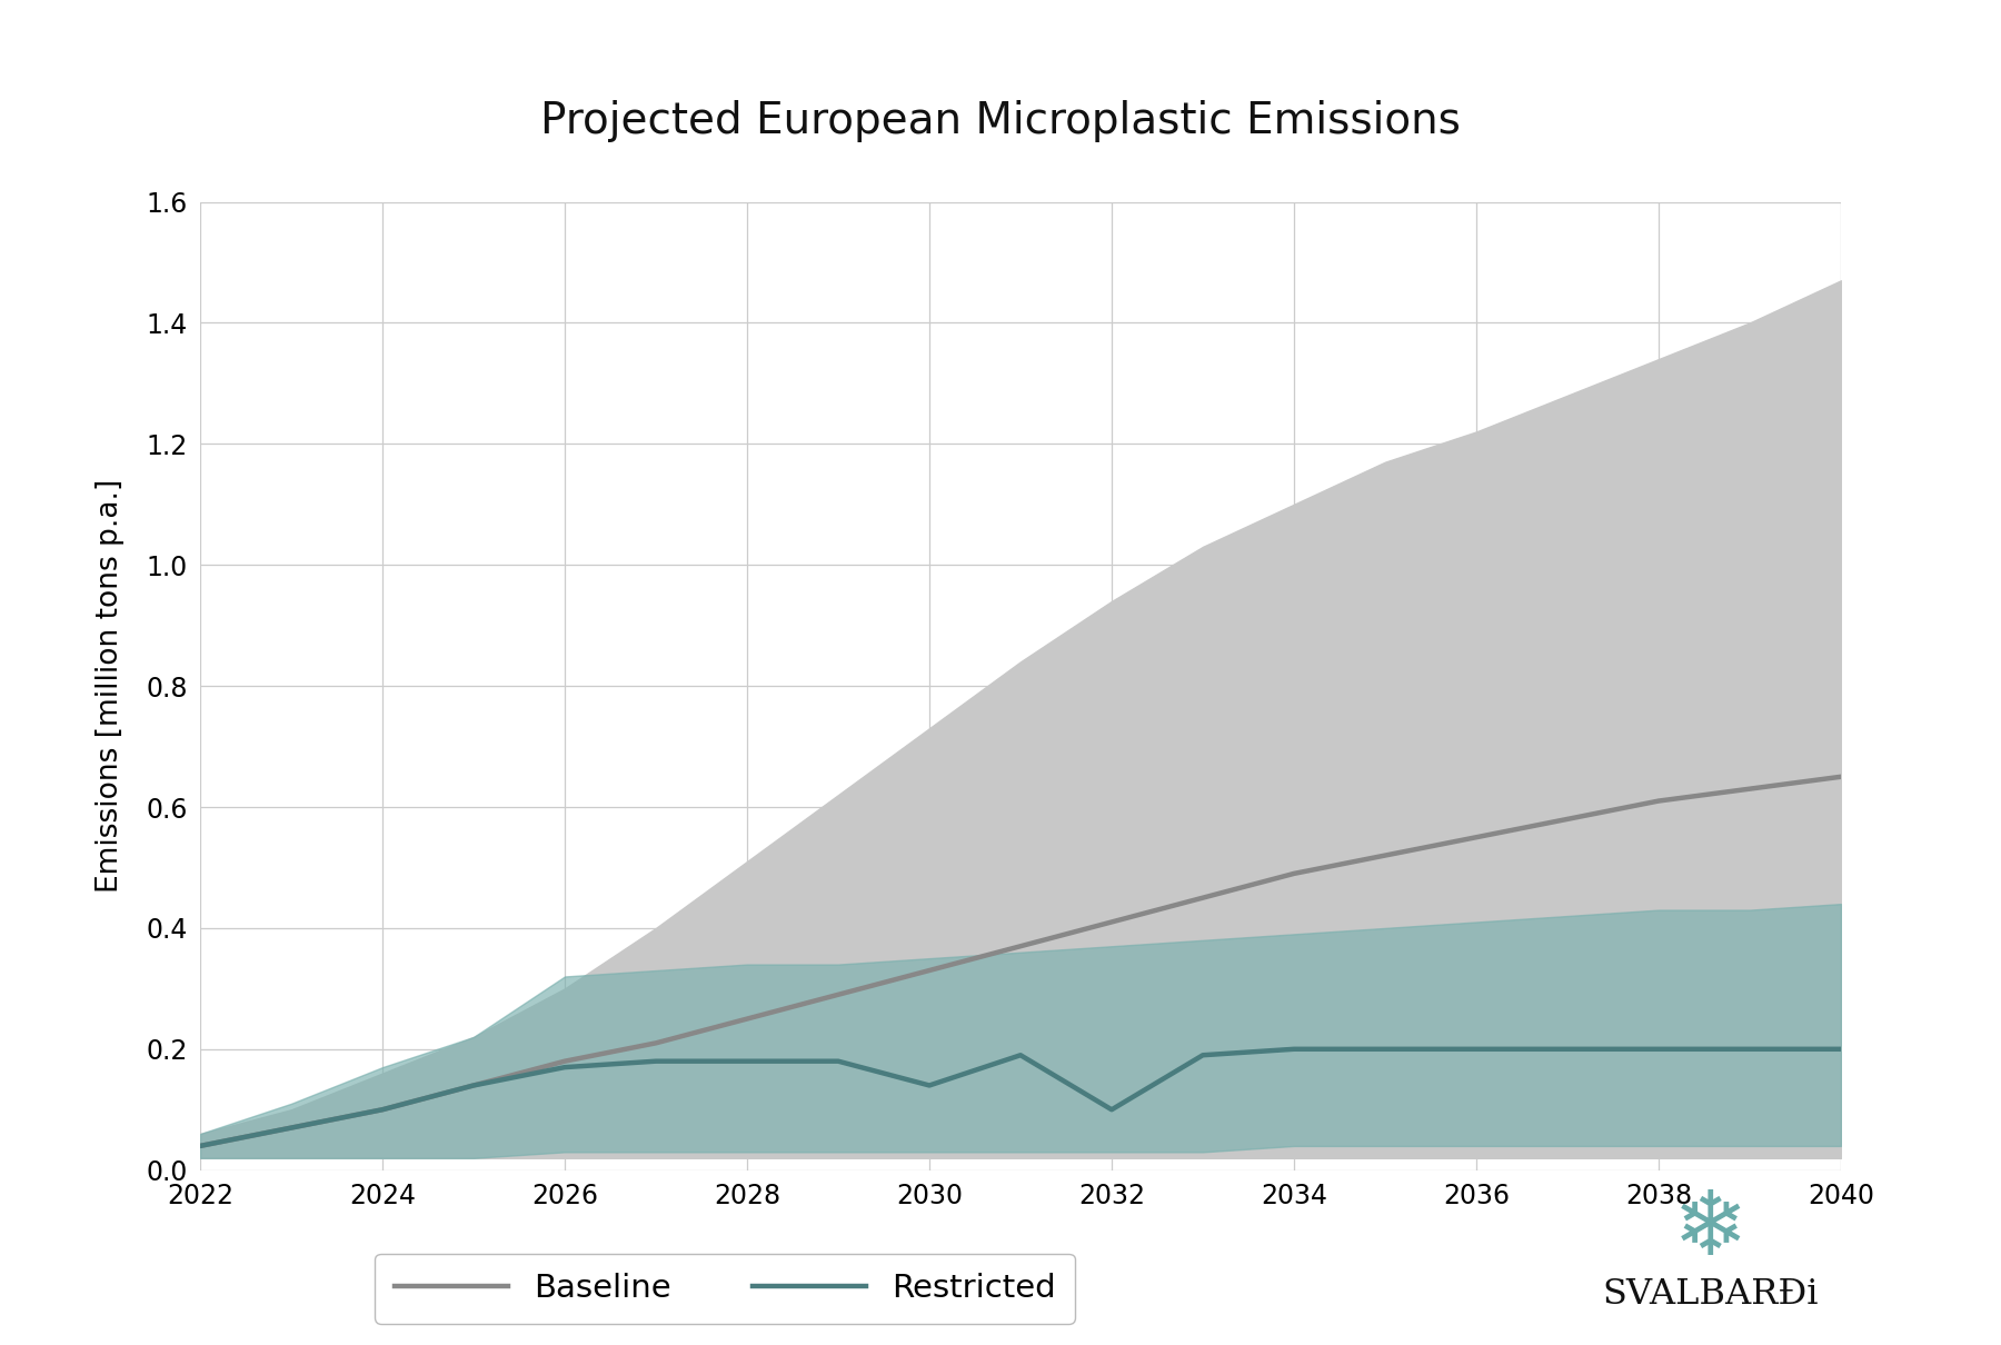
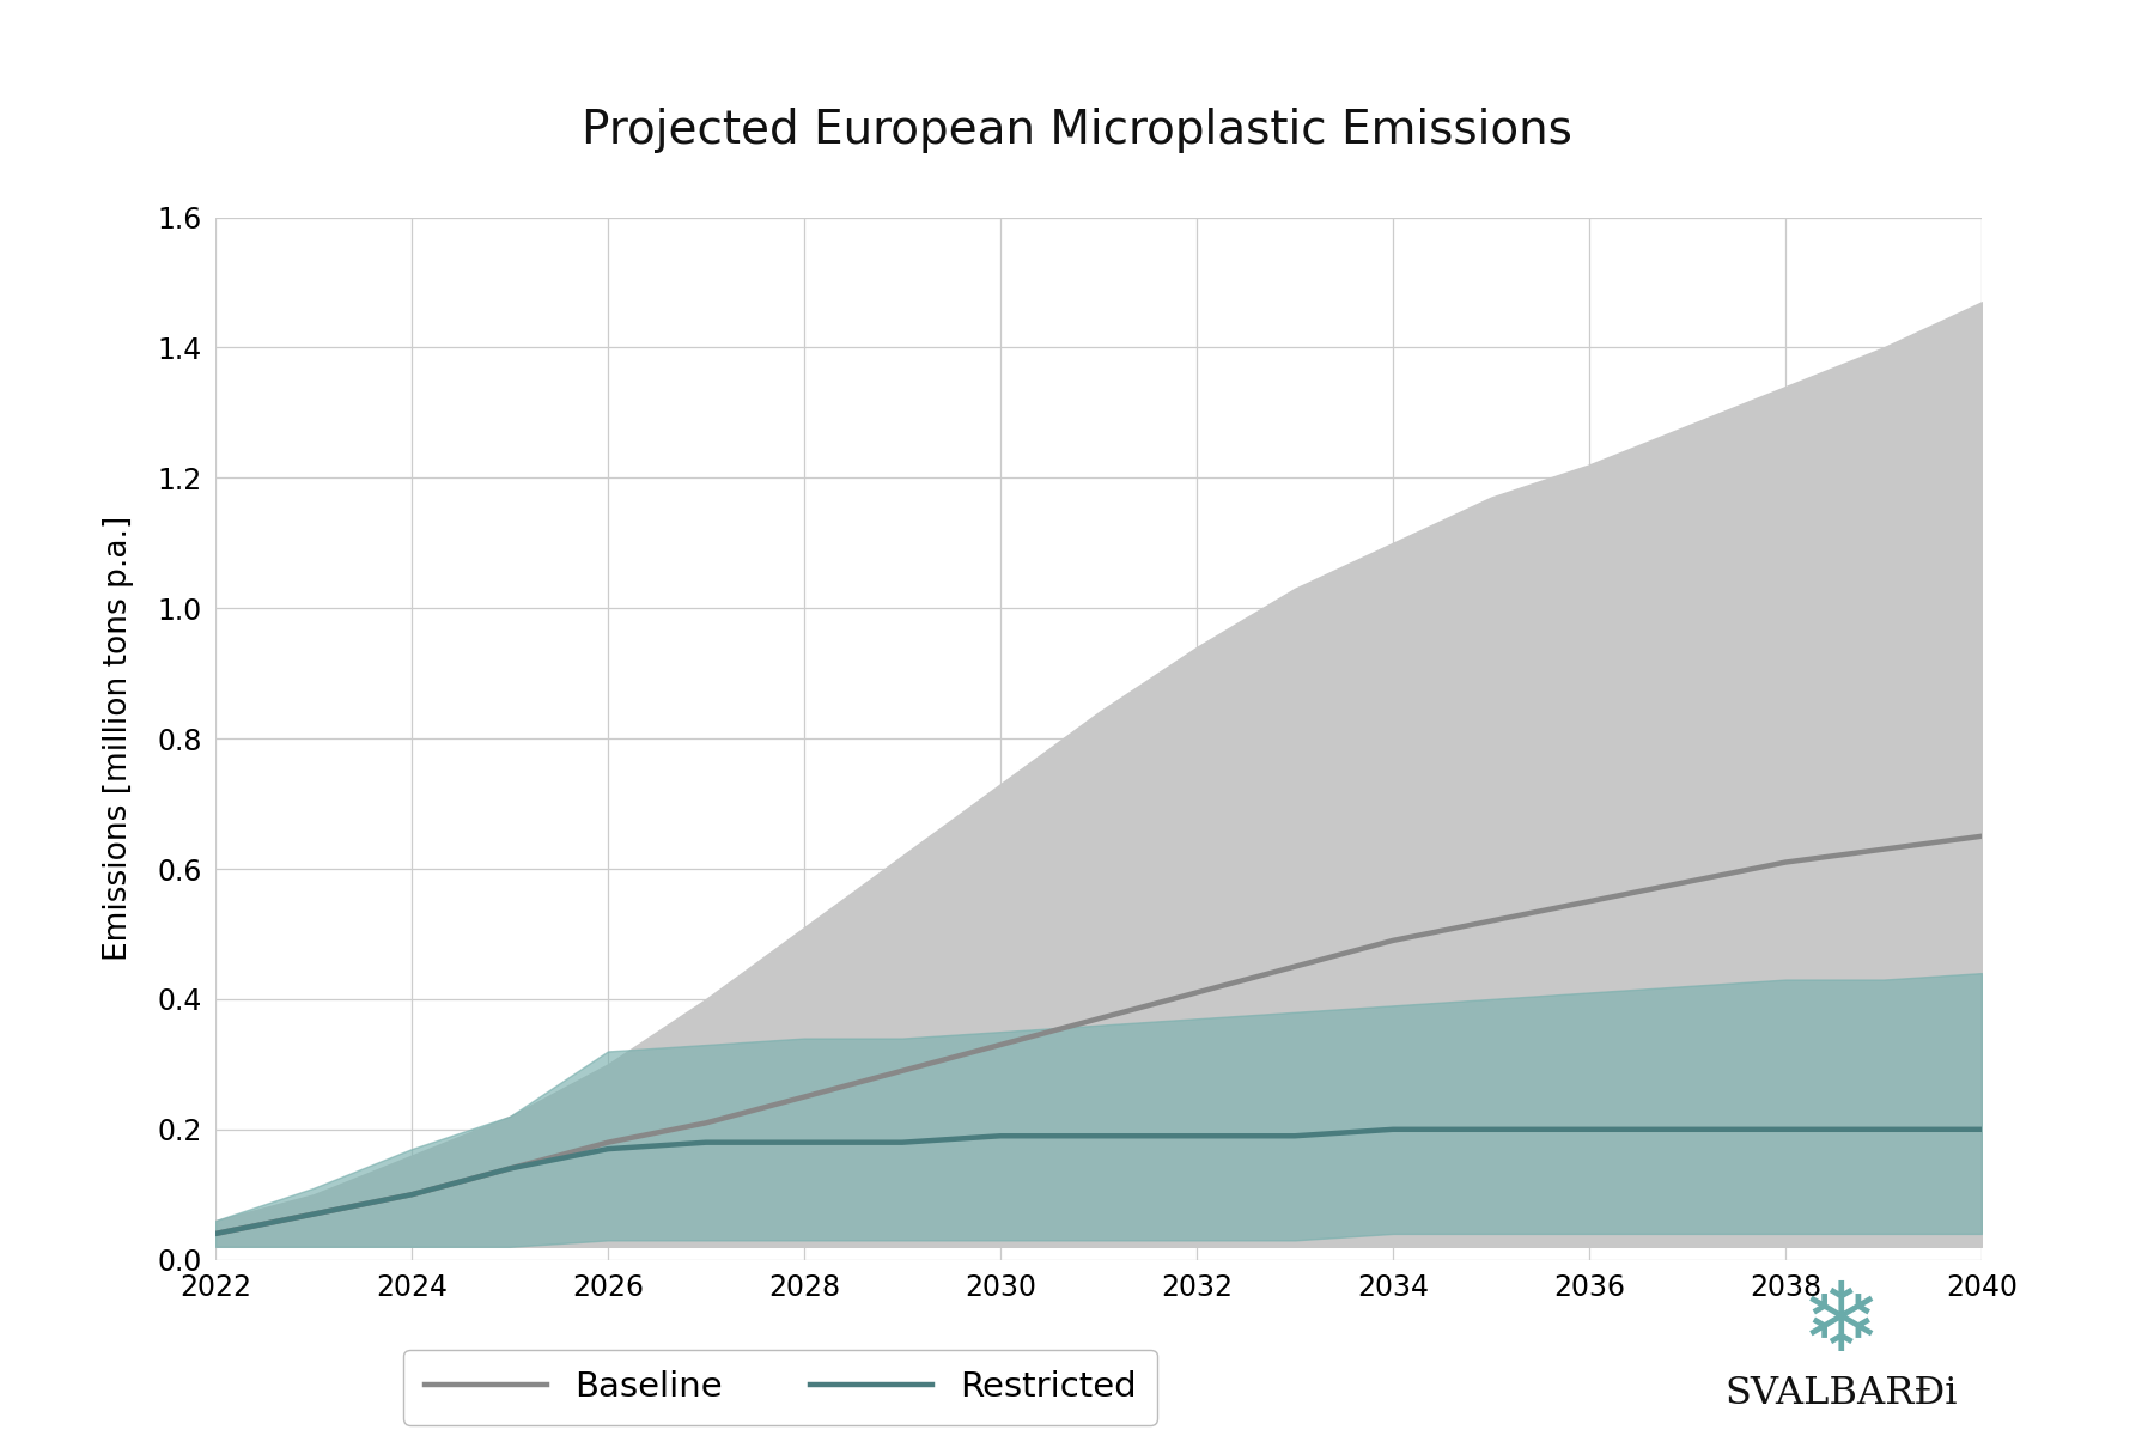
Restricted/2030: 0.14 -> 0.19
Restricted/2032: 0.10 -> 0.19
